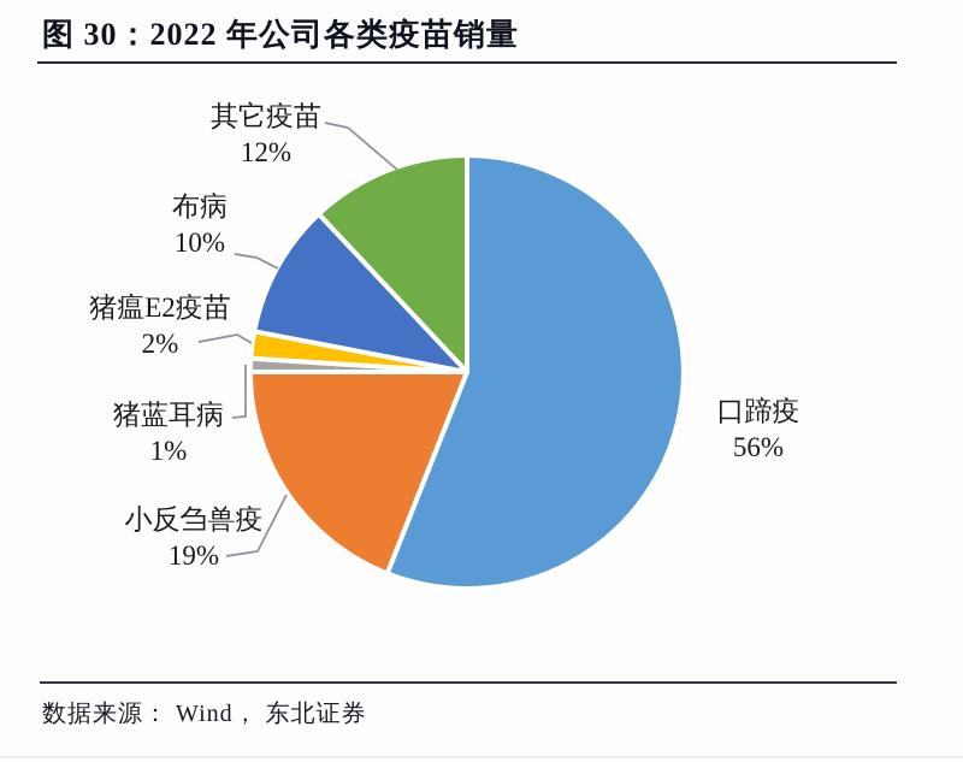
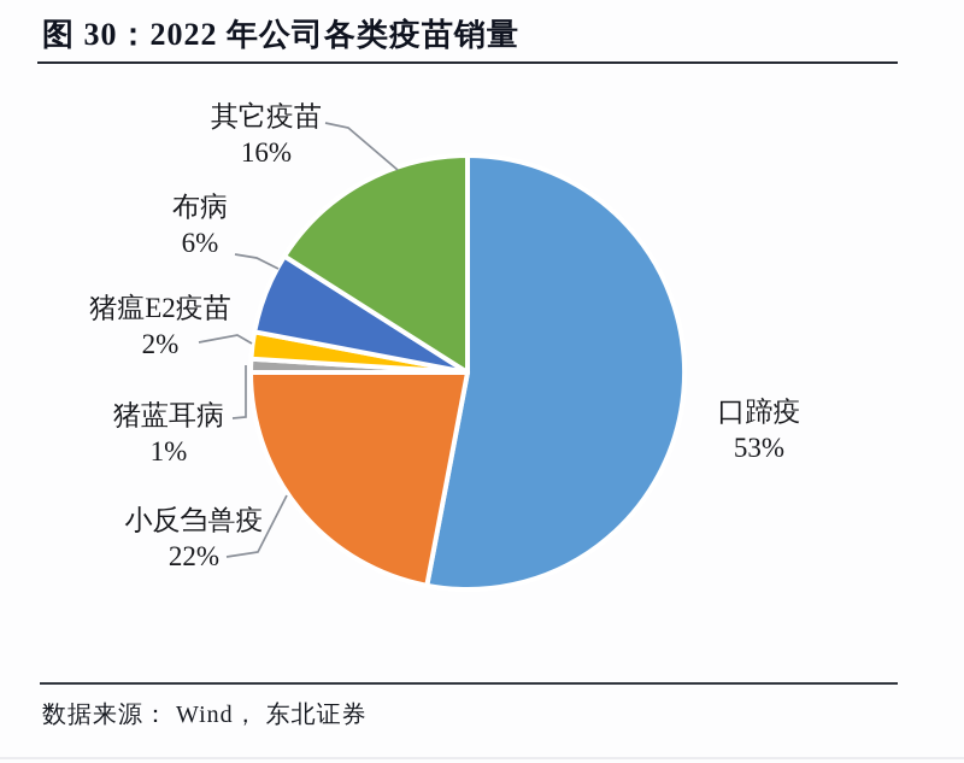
口蹄疫: 56% -> 53%
小反刍兽疫: 19% -> 22%
布病: 10% -> 6%
其它疫苗: 12% -> 16%
